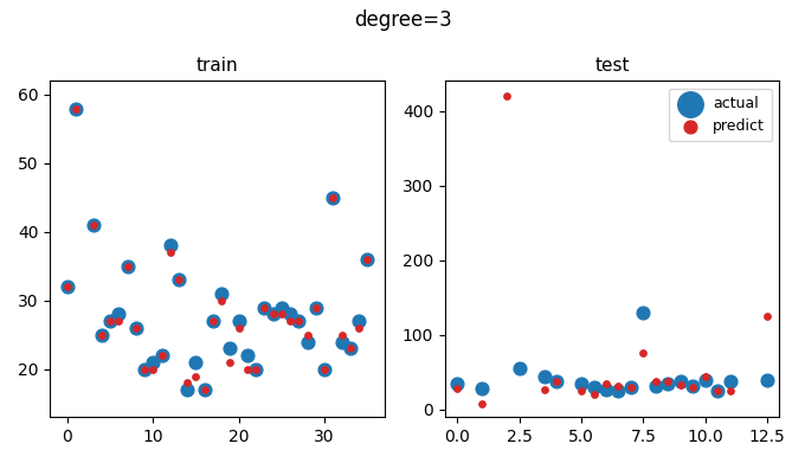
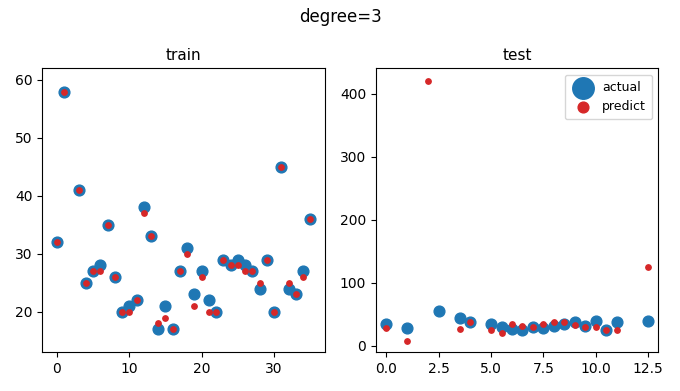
test/actual/7.5: 130 -> 28
test/predict/7.5: 76 -> 35
test/predict/10.0: 44 -> 30
